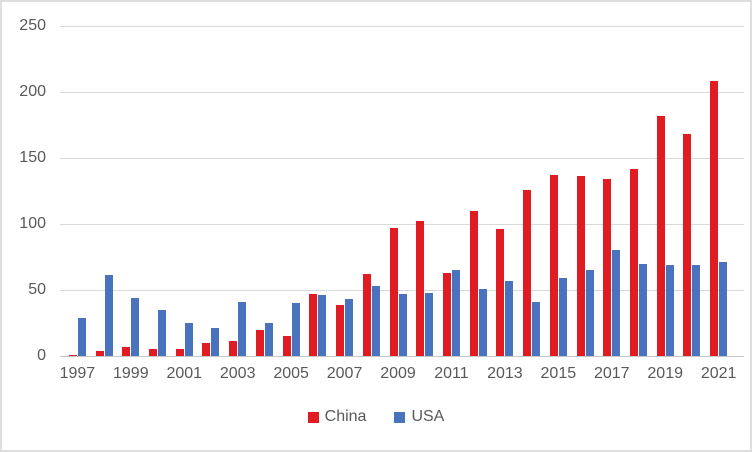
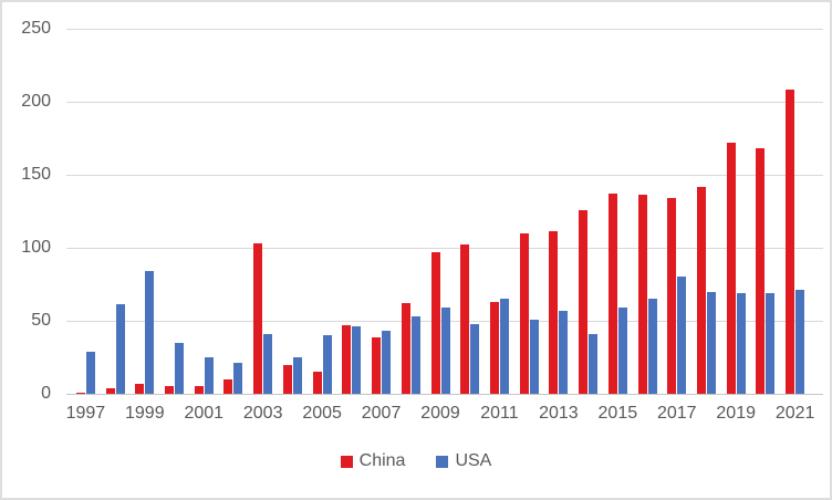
USA/1999: 44 -> 84
China/2003: 11 -> 103
USA/2009: 47 -> 59
China/2013: 96 -> 111
China/2019: 182 -> 172
